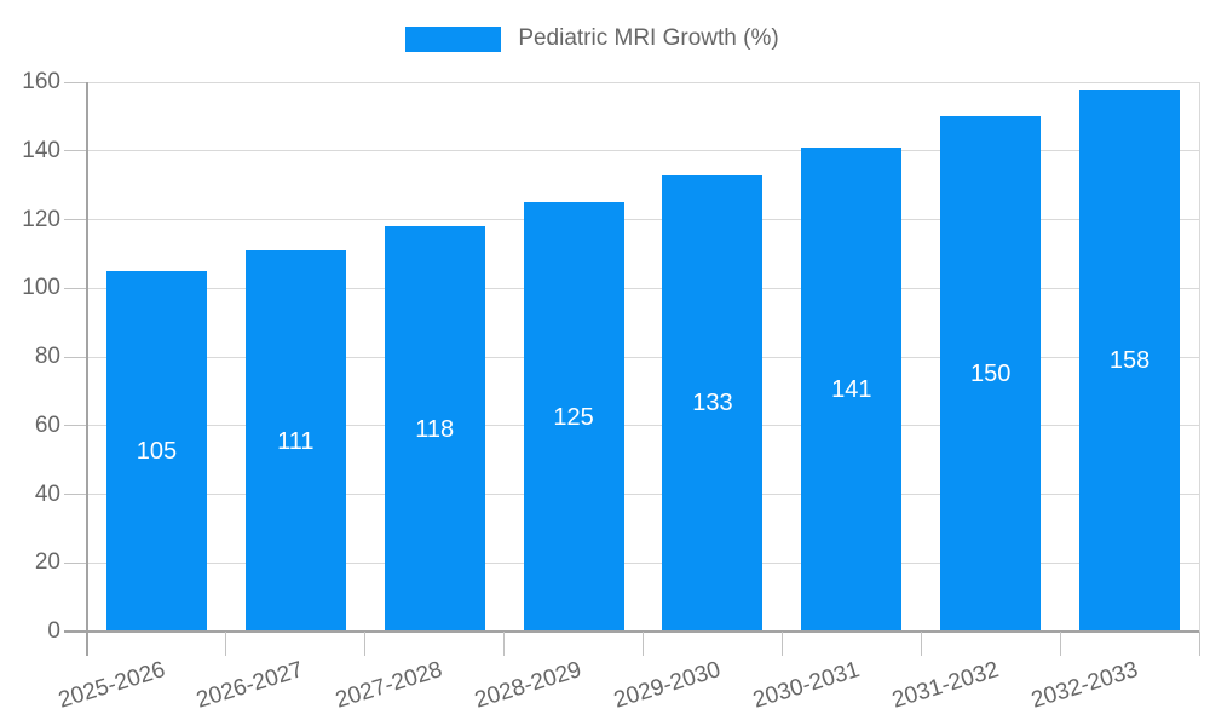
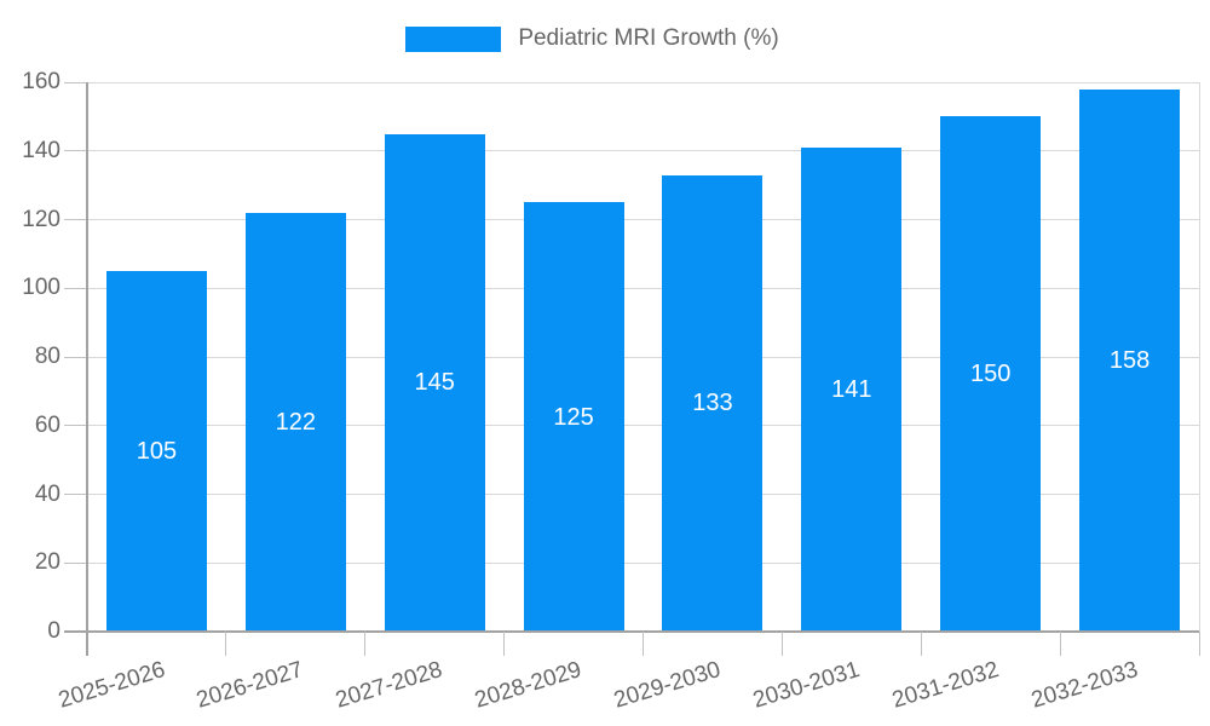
2026-2027: 111 -> 122
2027-2028: 118 -> 145
